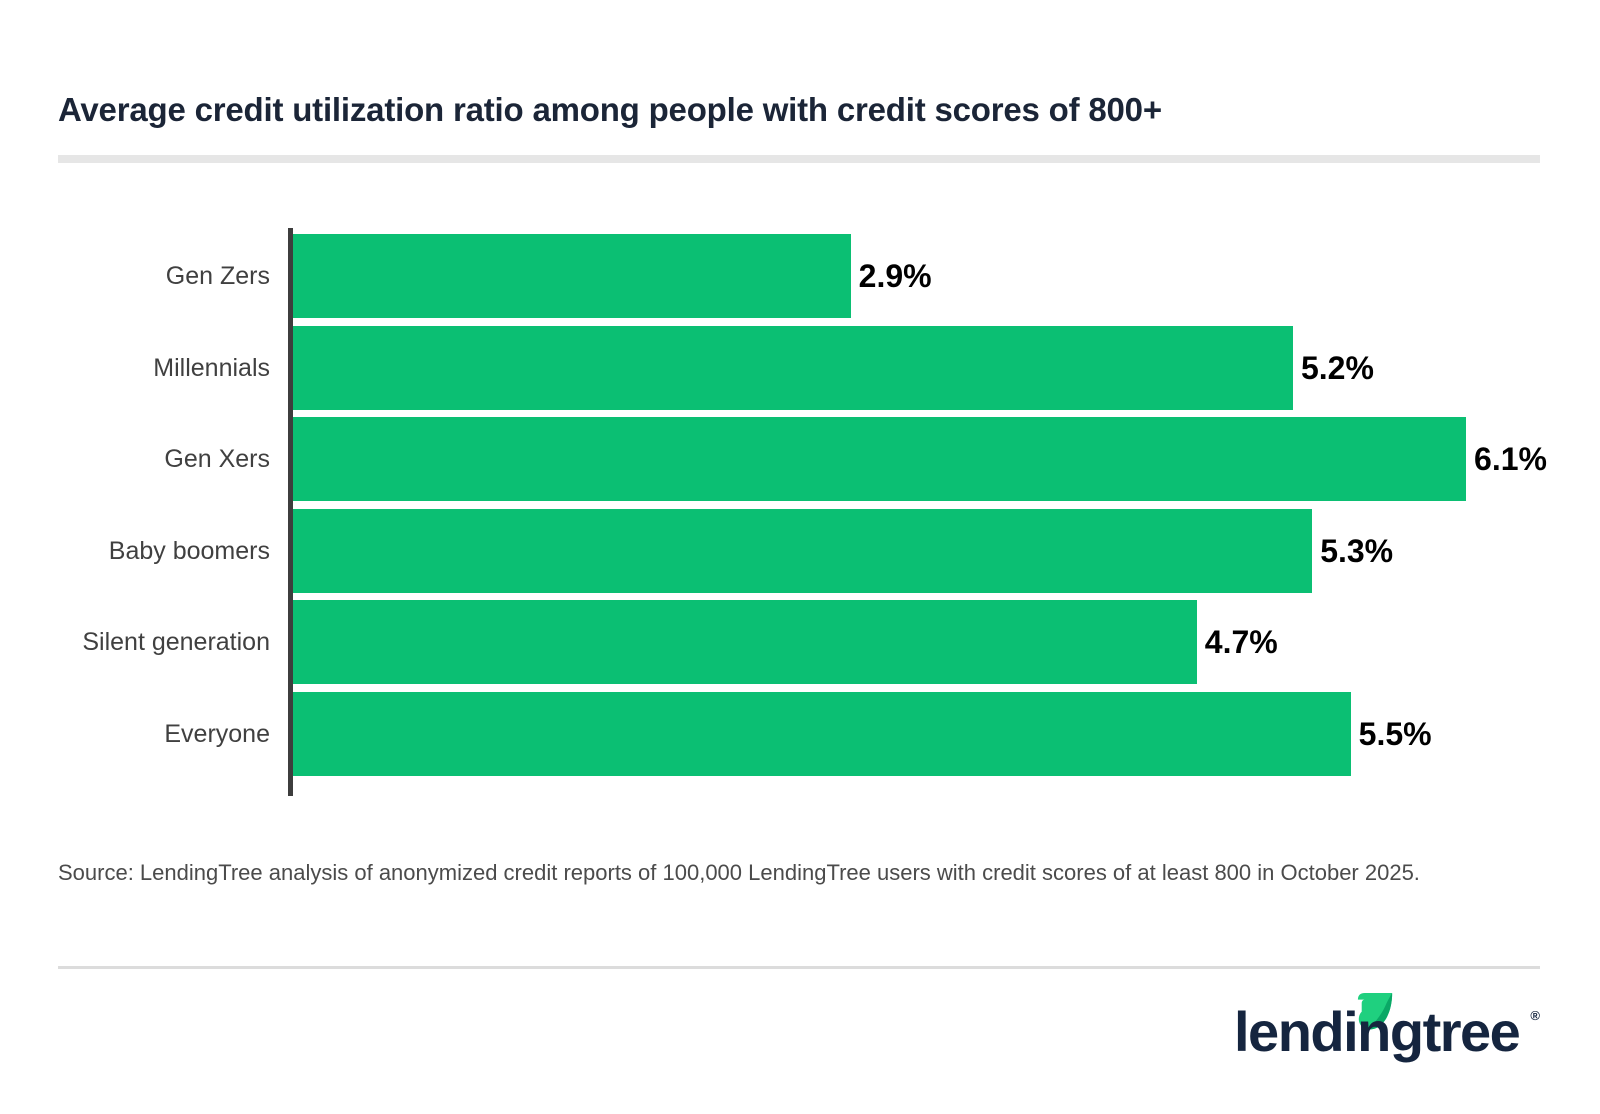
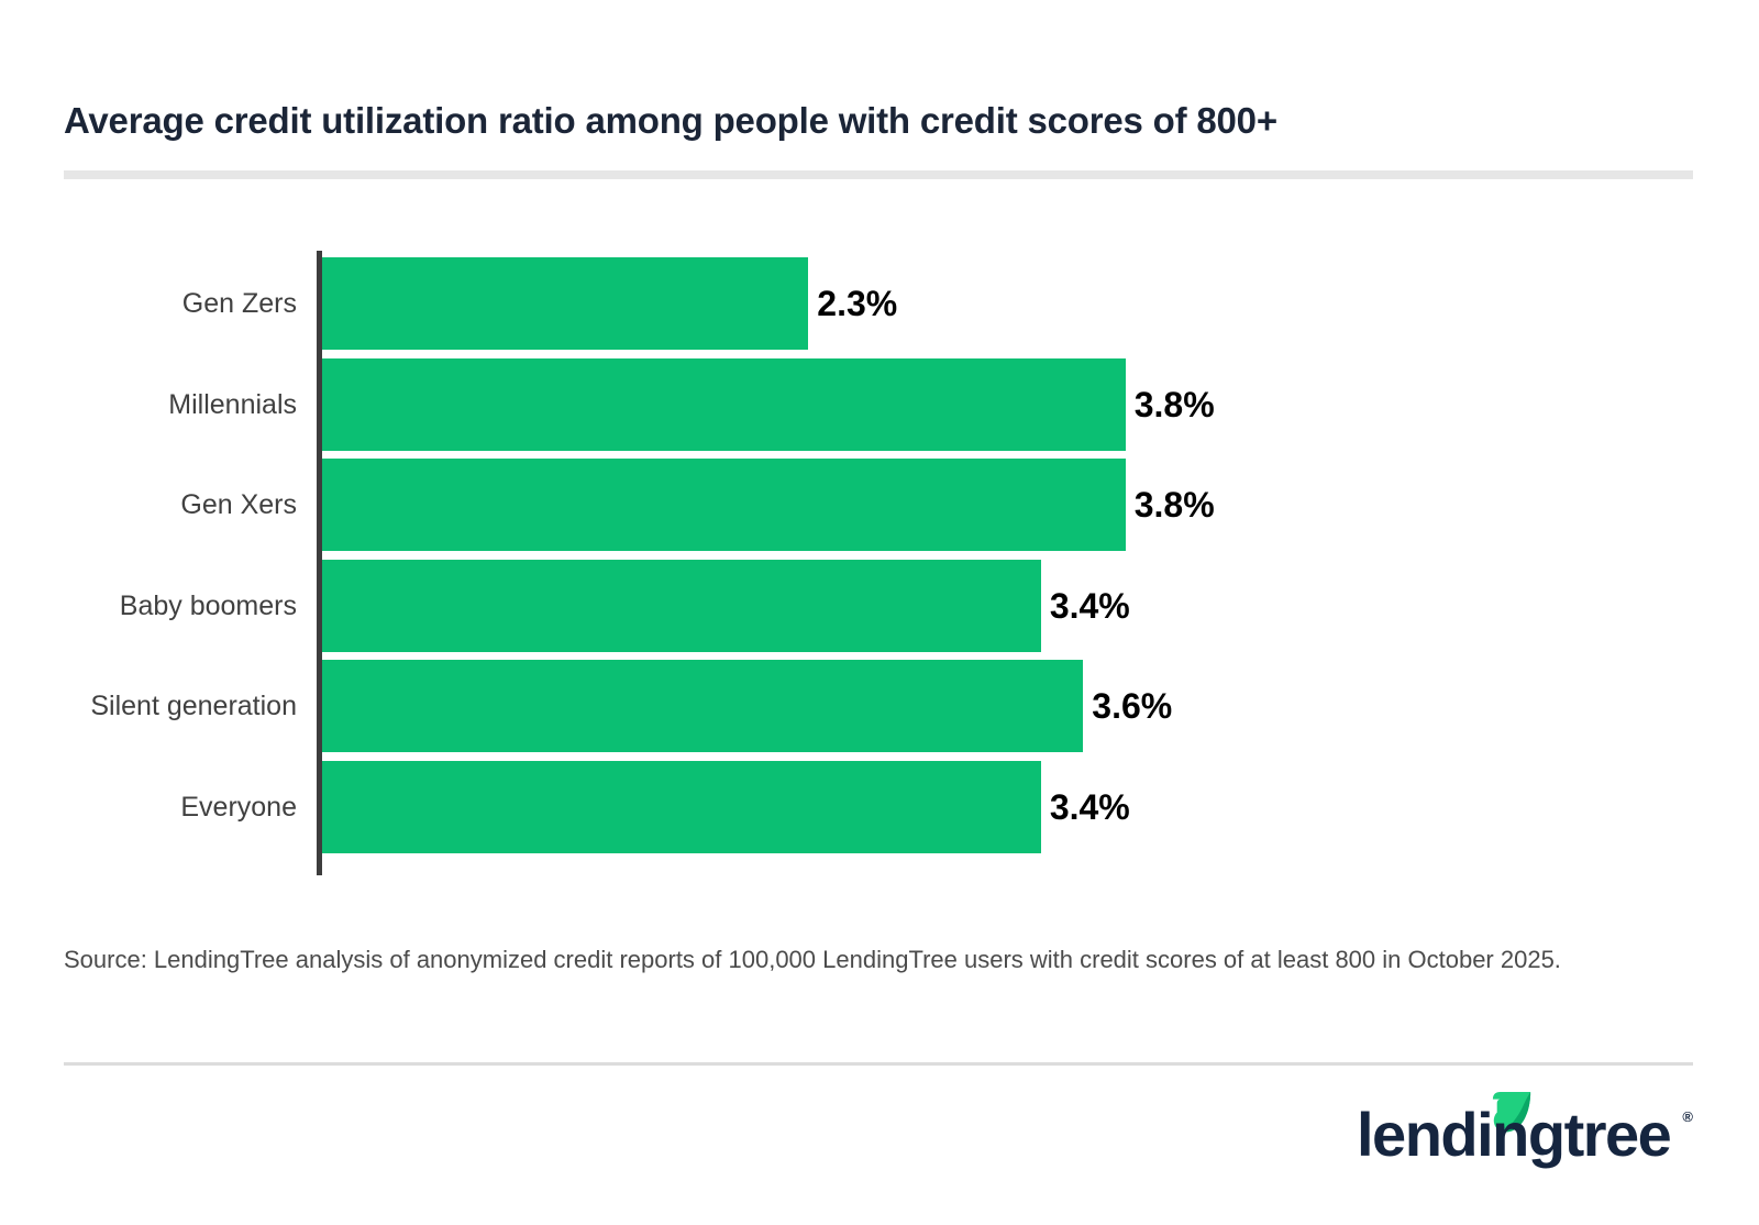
Gen Zers: 2.9% -> 2.3%
Millennials: 5.2% -> 3.8%
Gen Xers: 6.1% -> 3.8%
Baby boomers: 5.3% -> 3.4%
Silent generation: 4.7% -> 3.6%
Everyone: 5.5% -> 3.4%
